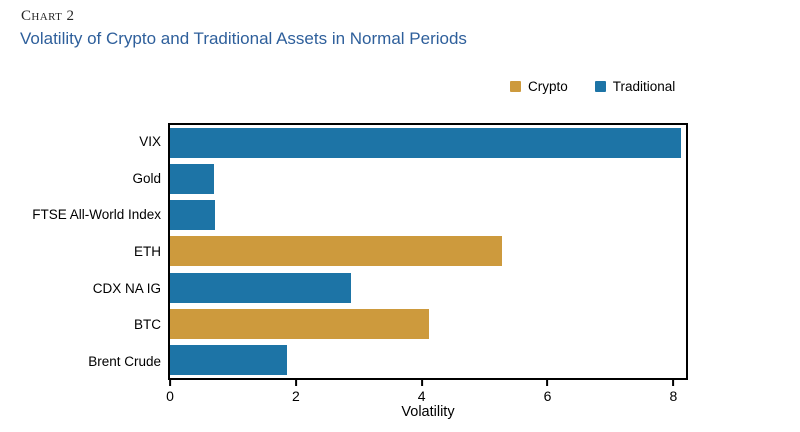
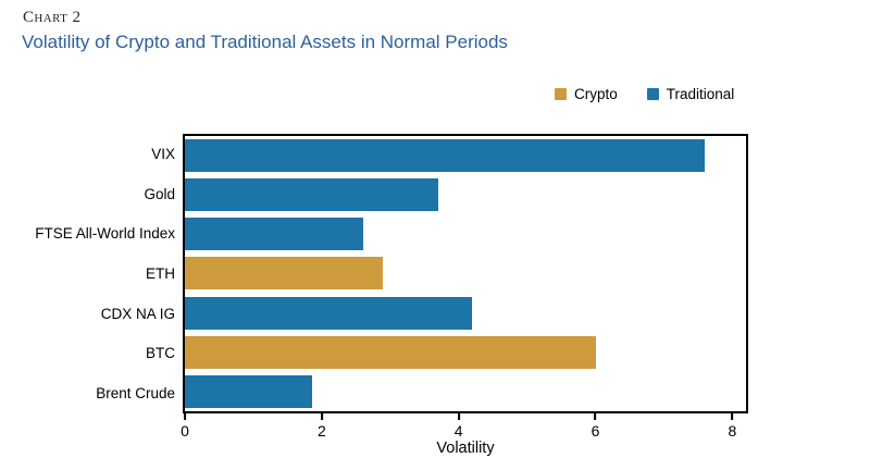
VIX: 8.1 -> 7.6
Gold: 0.7 -> 3.7
FTSE All-World Index: 0.7 -> 2.6
ETH: 5.3 -> 2.9
CDX NA IG: 2.9 -> 4.2
BTC: 4.1 -> 6.0
